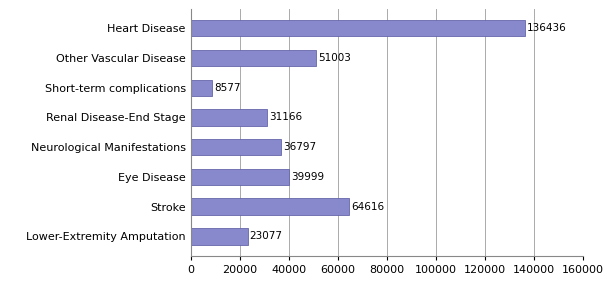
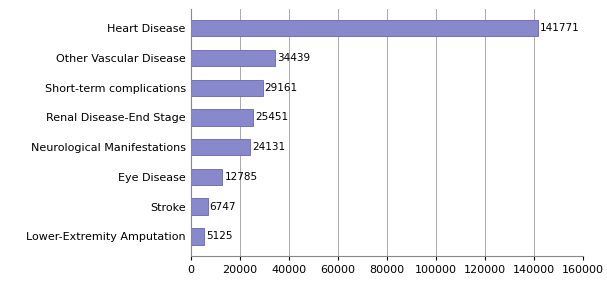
Heart Disease: 136436 -> 141771
Other Vascular Disease: 51003 -> 34439
Short-term complications: 8577 -> 29161
Renal Disease-End Stage: 31166 -> 25451
Neurological Manifestations: 36797 -> 24131
Eye Disease: 39999 -> 12785
Stroke: 64616 -> 6747
Lower-Extremity Amputation: 23077 -> 5125
